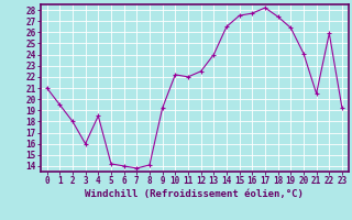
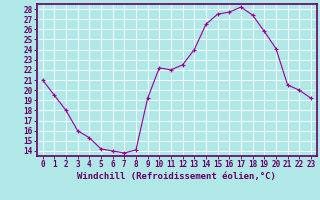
4: 18.5 -> 15.3
19: 26.4 -> 25.8
22: 25.9 -> 20.0
